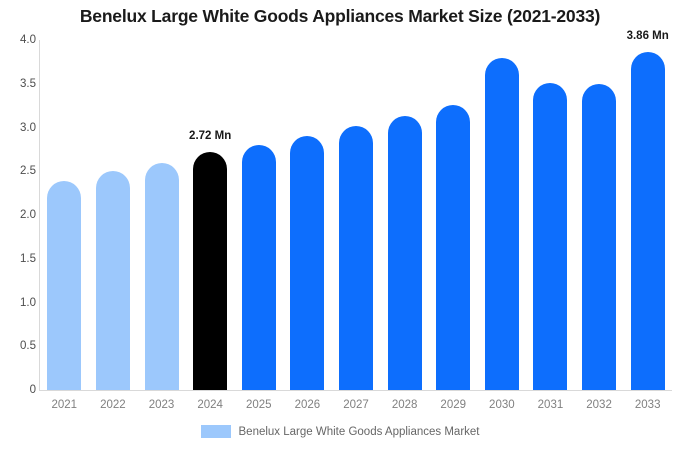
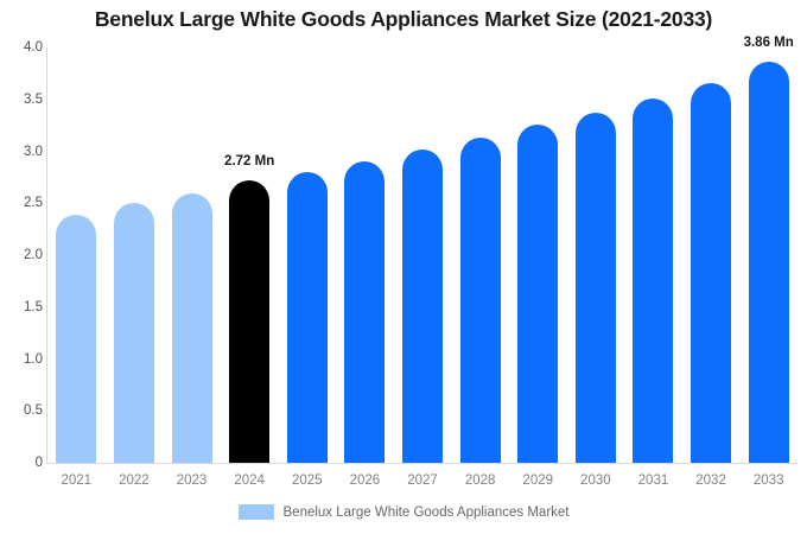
2030: 3.8 -> 3.4
2032: 3.5 -> 3.7
